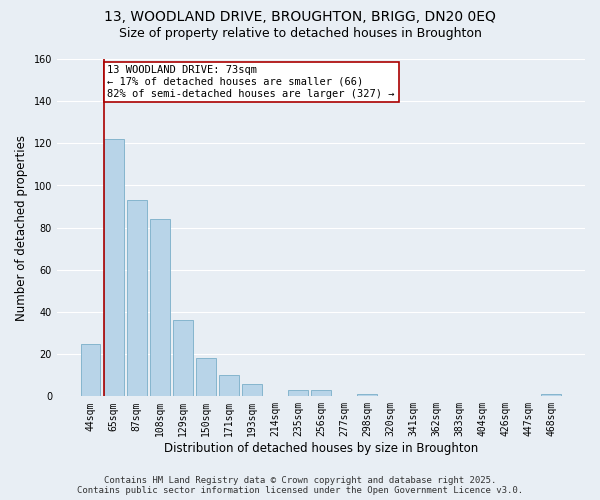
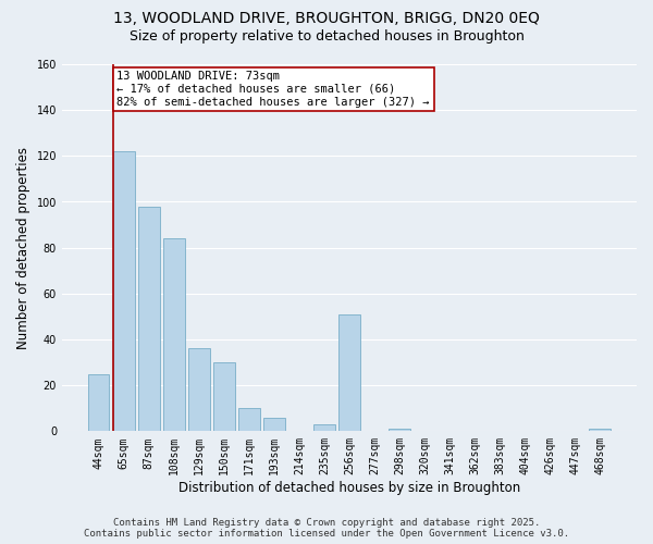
87sqm: 93 -> 98
150sqm: 18 -> 30
256sqm: 3 -> 51
